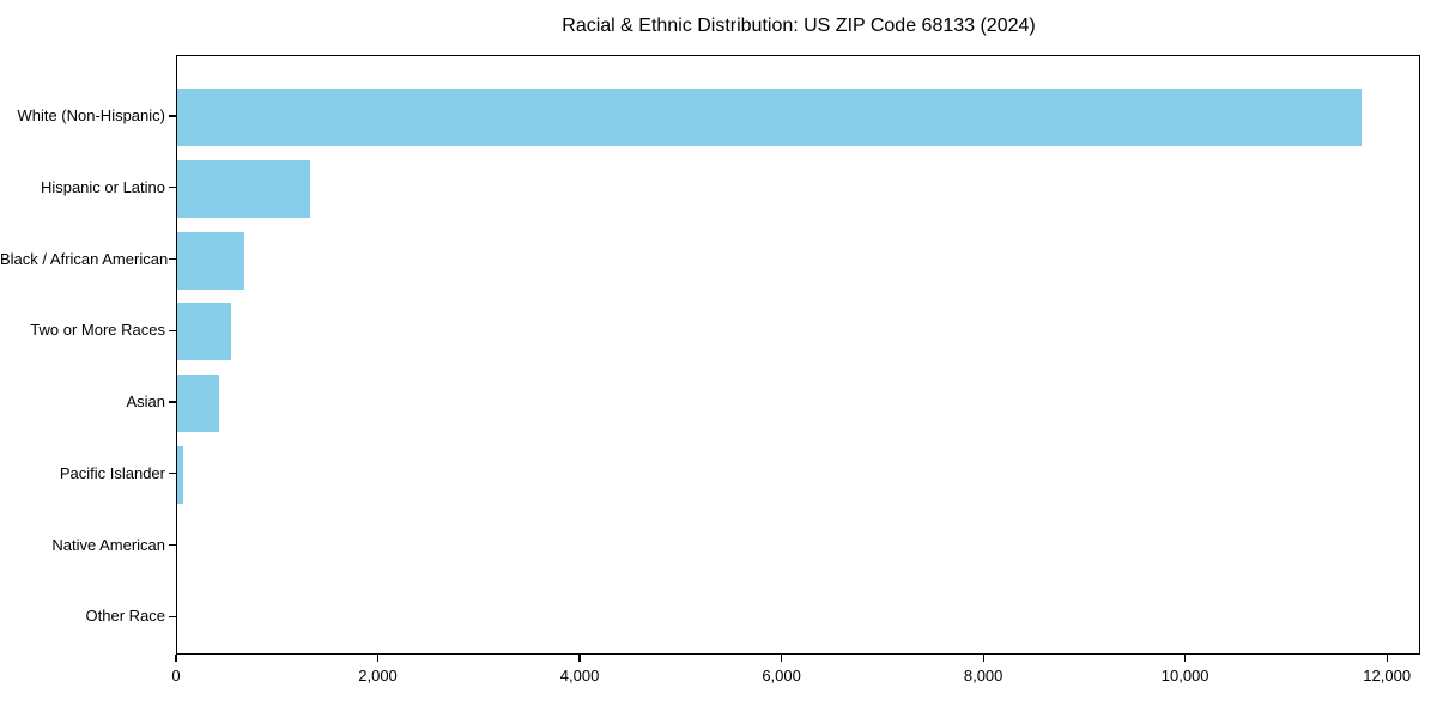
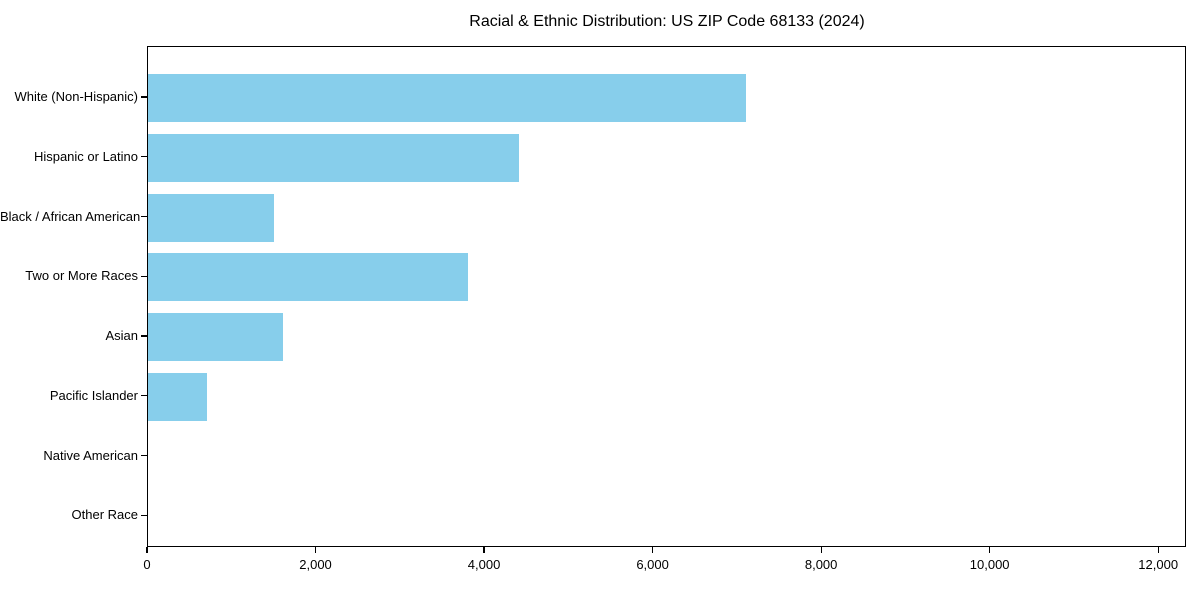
White (Non-Hispanic): 11700 -> 7100
Hispanic or Latino: 1300 -> 4400
Black / African American: 700 -> 1500
Two or More Races: 500 -> 3800
Asian: 400 -> 1600
Pacific Islander: 100 -> 700
